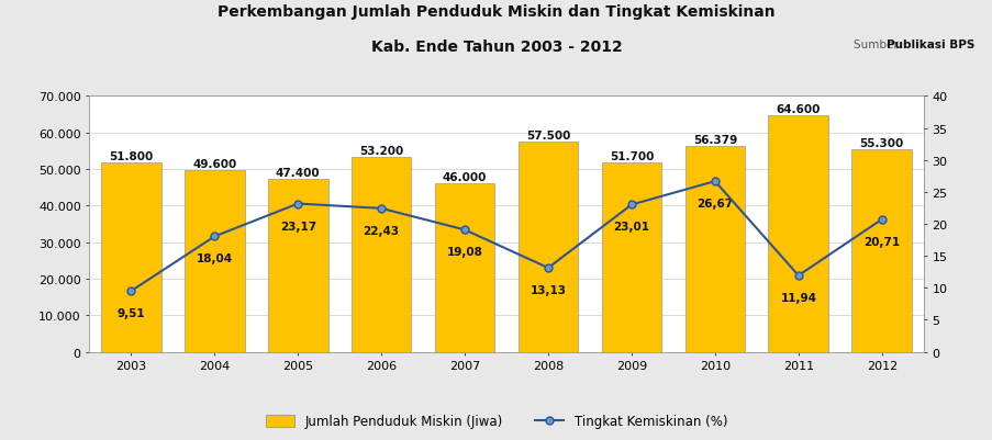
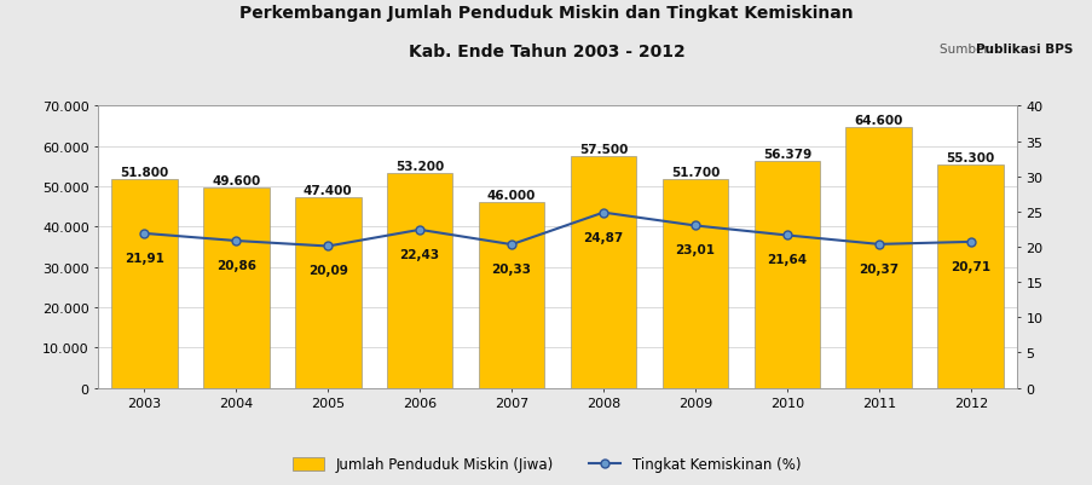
Tingkat Kemiskinan (%)/2003: 9,51 -> 21,91
Tingkat Kemiskinan (%)/2004: 18,04 -> 20,86
Tingkat Kemiskinan (%)/2005: 23,17 -> 20,09
Tingkat Kemiskinan (%)/2007: 19,08 -> 20,33
Tingkat Kemiskinan (%)/2008: 13,13 -> 24,87
Tingkat Kemiskinan (%)/2010: 26,67 -> 21,64
Tingkat Kemiskinan (%)/2011: 11,94 -> 20,37
